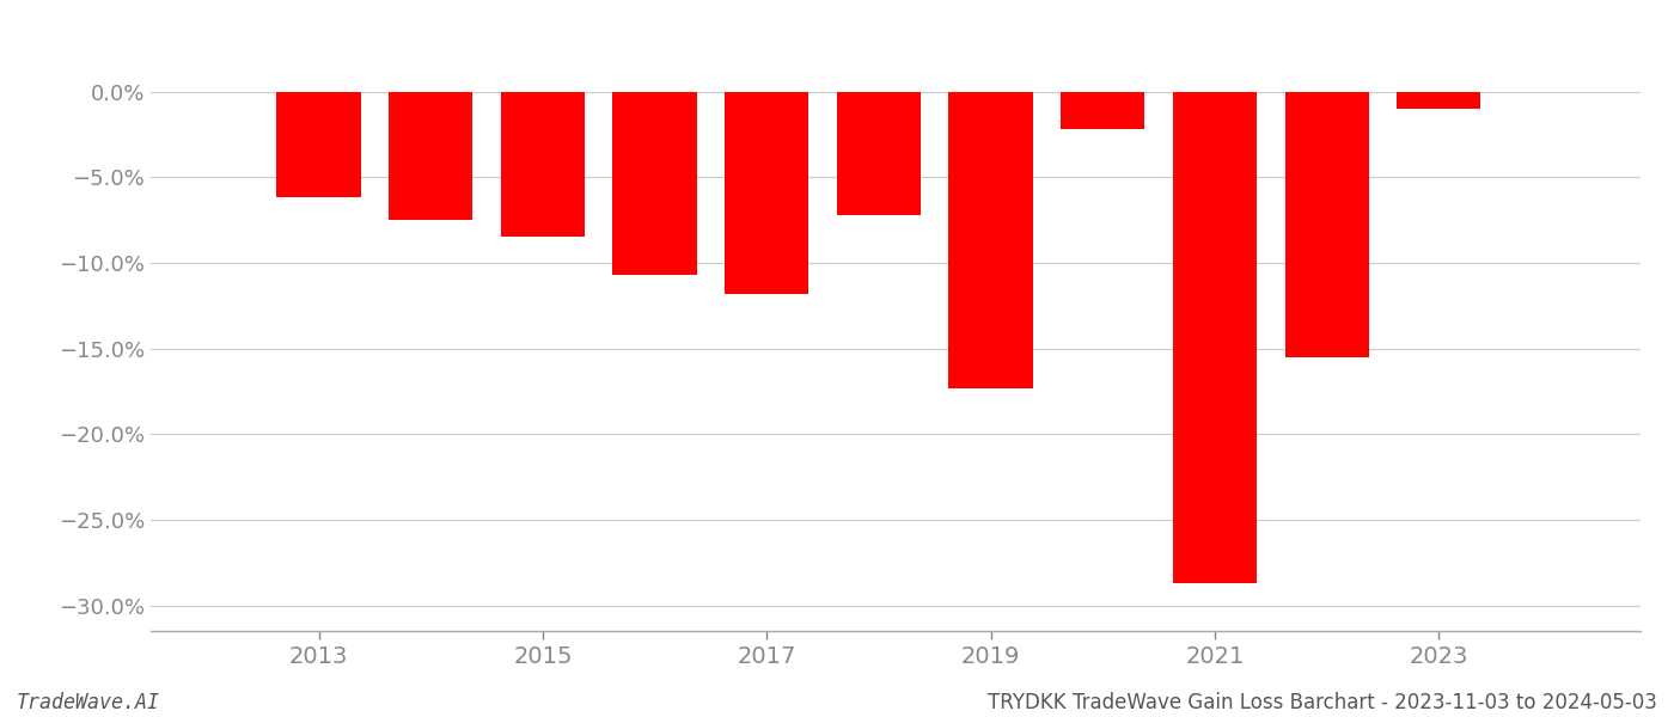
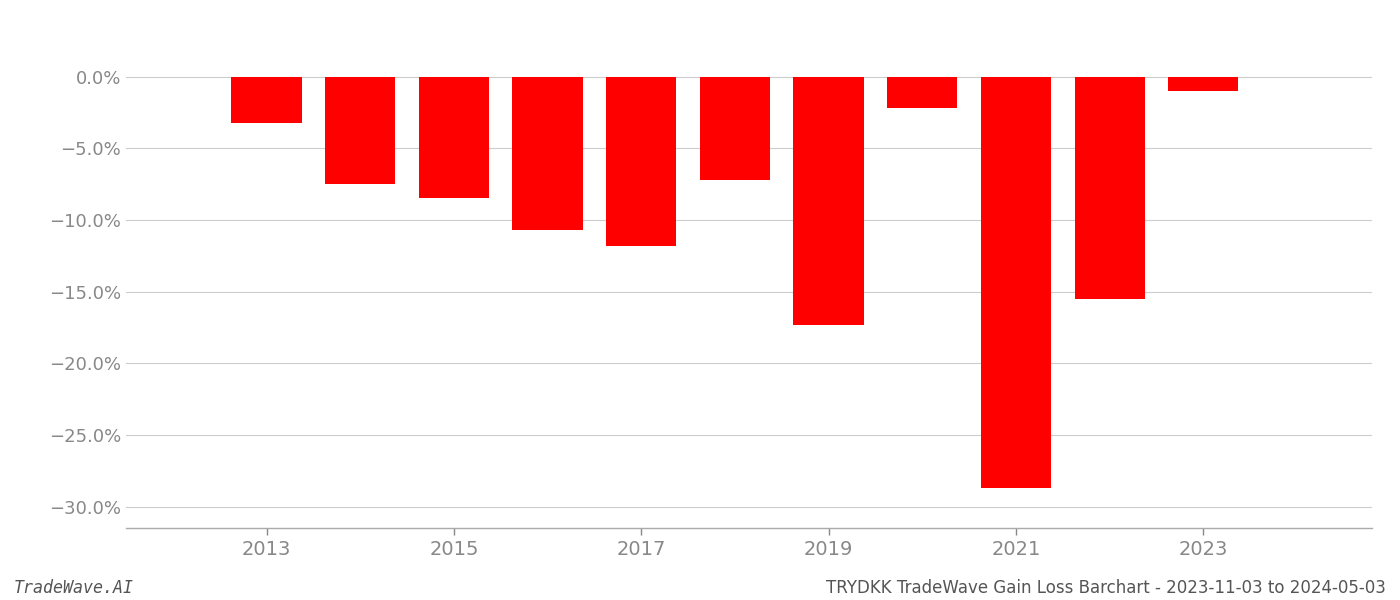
2013: -6.2% -> -3.2%
